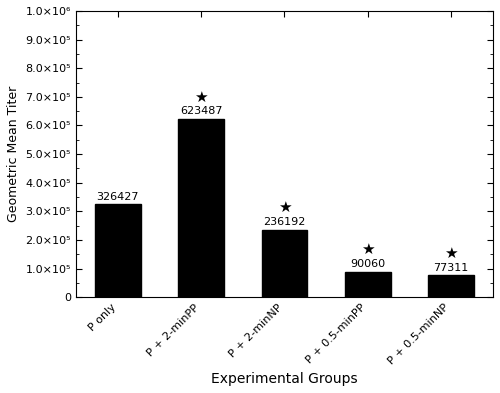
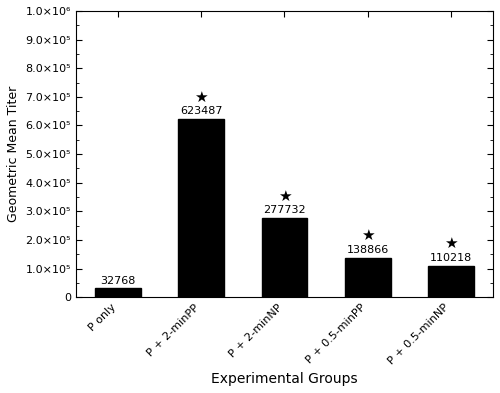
P only: 326427 -> 32768
P + 2-minNP: 236192 -> 277732
P + 0.5-minPP: 90060 -> 138866
P + 0.5-minNP: 77311 -> 110218
